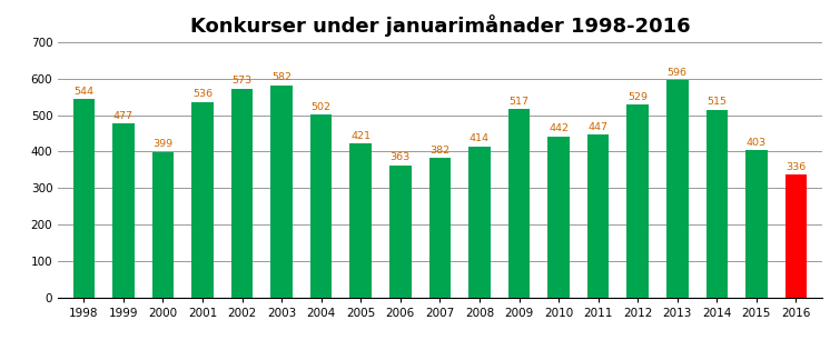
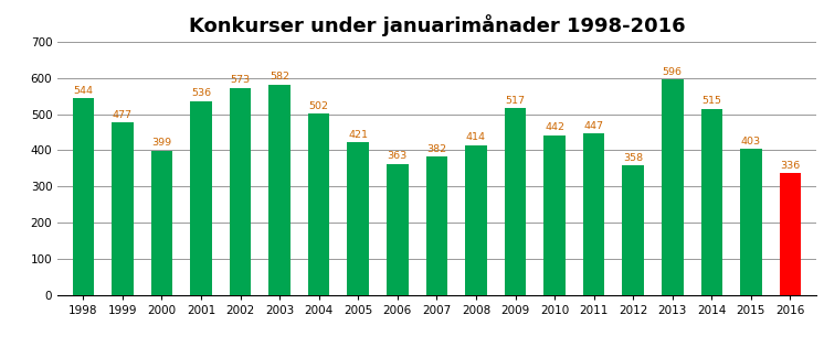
2012: 529 -> 358
